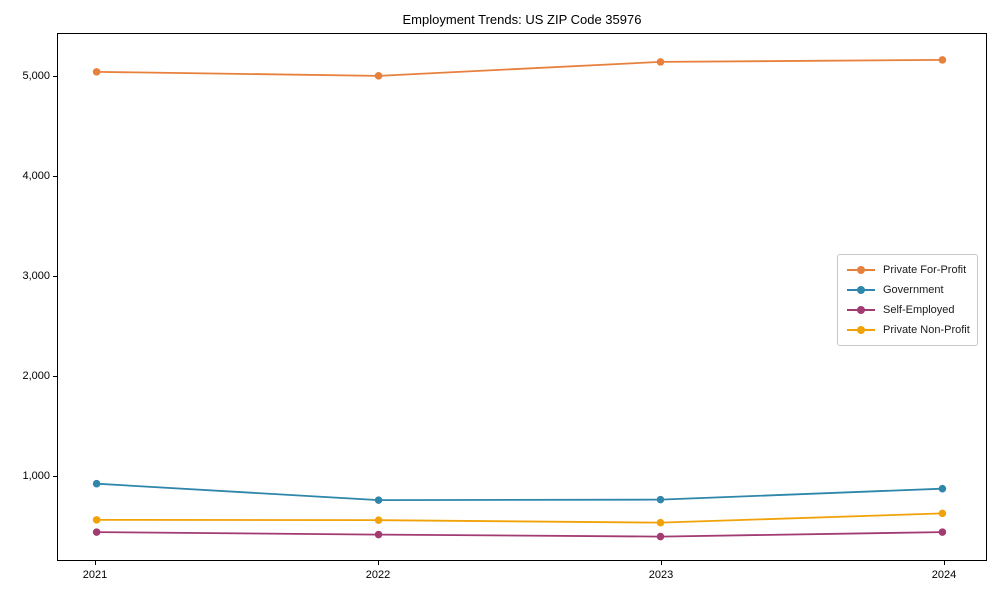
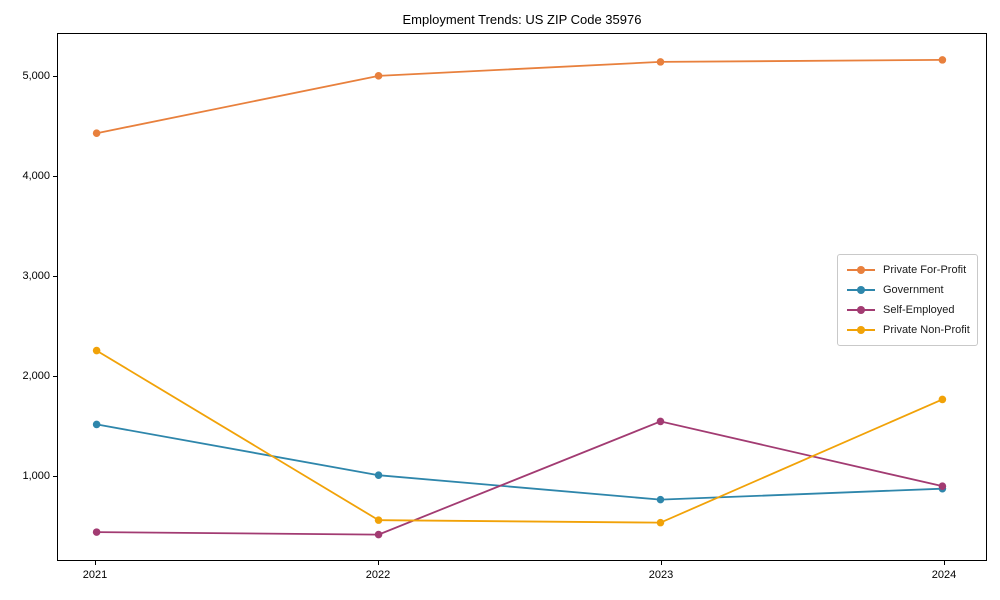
Private For-Profit/2021: 5040 -> 4430
Government/2021: 920 -> 1510
Private Non-Profit/2021: 550 -> 2250
Government/2022: 750 -> 1000
Self-Employed/2023: 380 -> 1540
Self-Employed/2024: 430 -> 890
Private Non-Profit/2024: 620 -> 1760
